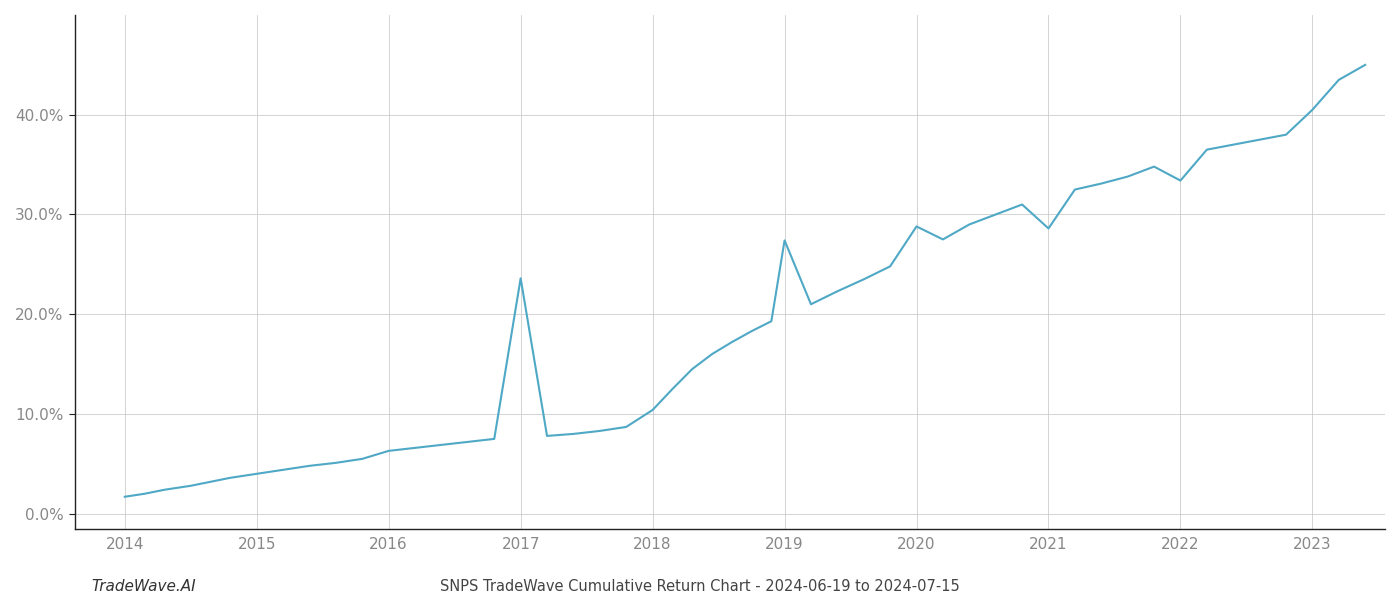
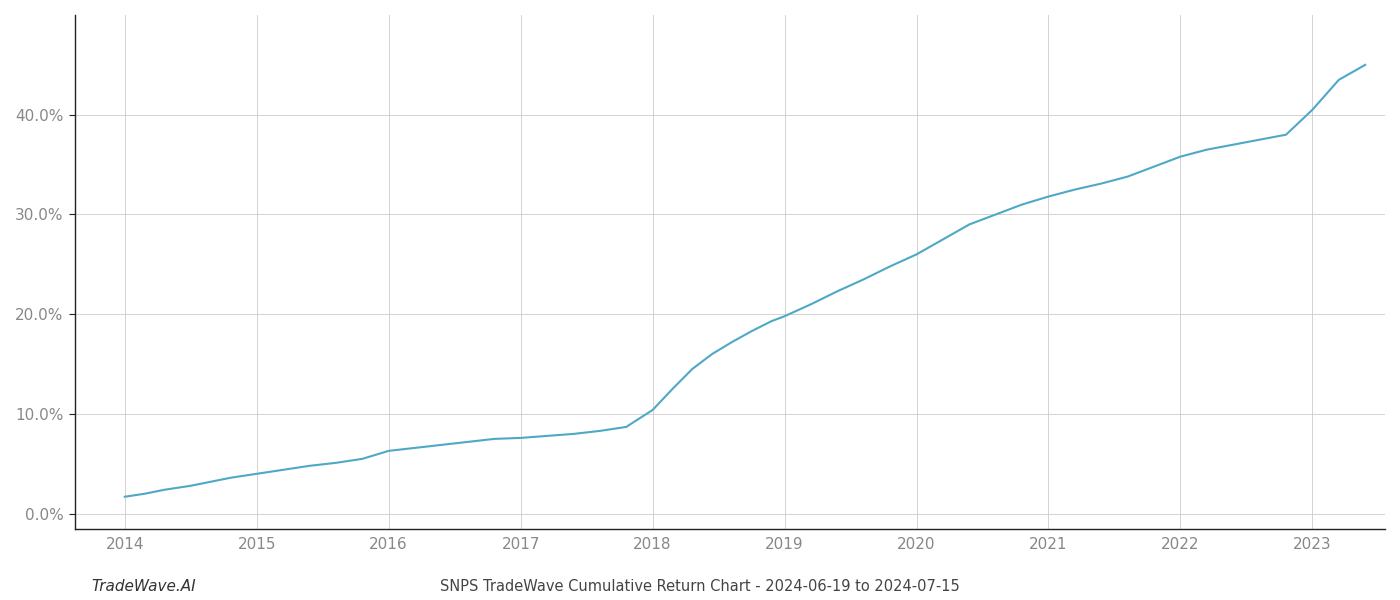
2017: 23.6% -> 7.6%
2019: 27.4% -> 19.8%
2020: 28.8% -> 26.0%
2021: 28.6% -> 31.8%
2022: 33.4% -> 35.8%
